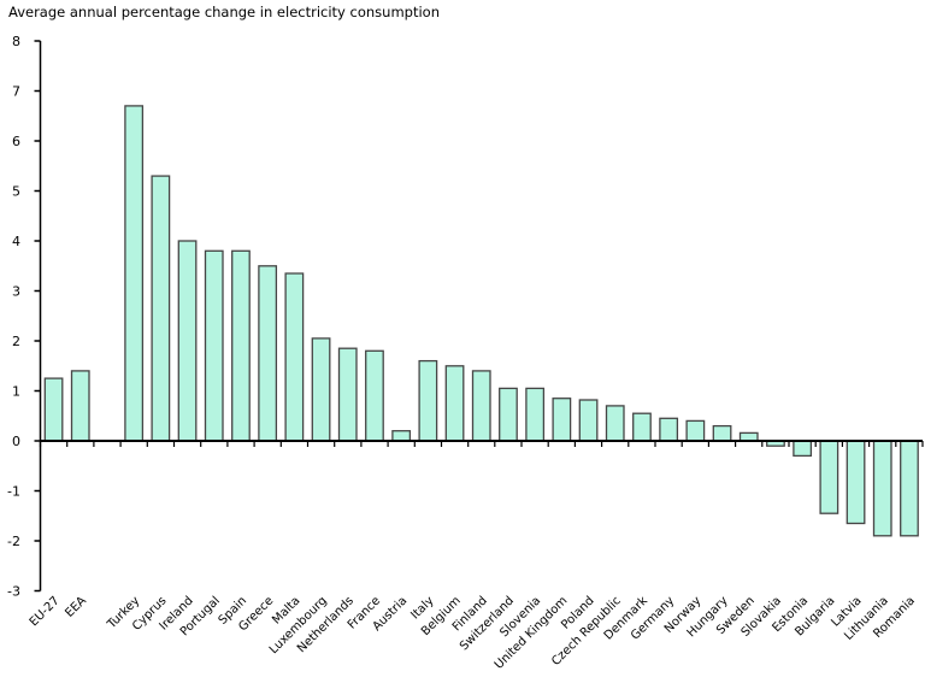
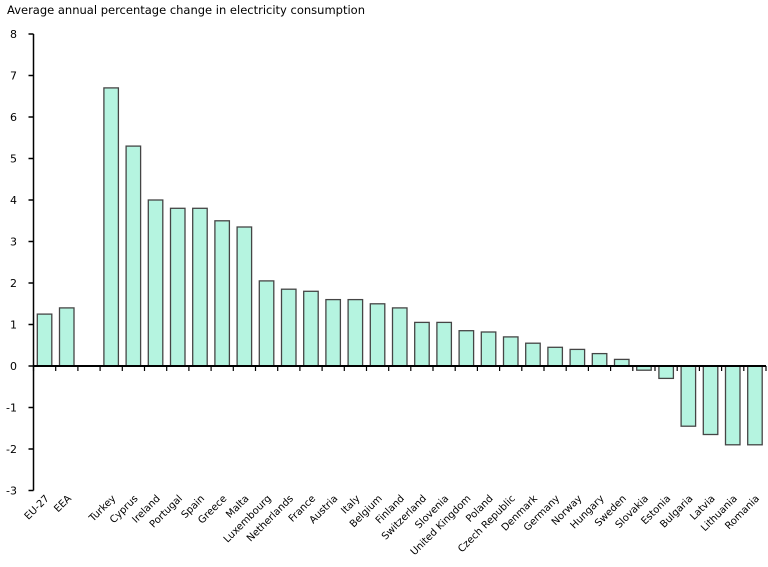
Austria: 0.2 -> 1.6
